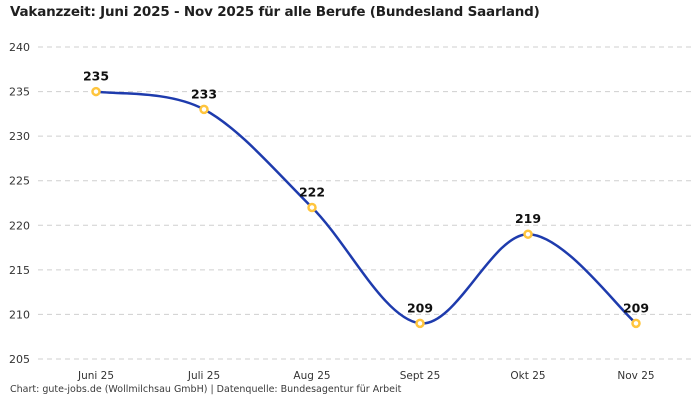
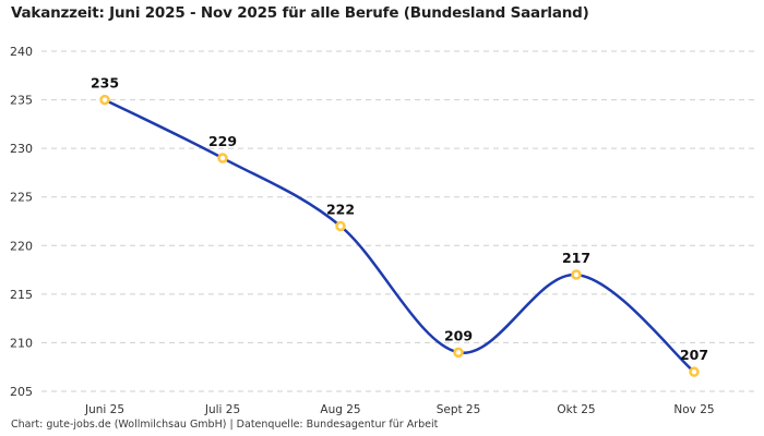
Juli 25: 233 -> 229
Okt 25: 219 -> 217
Nov 25: 209 -> 207
